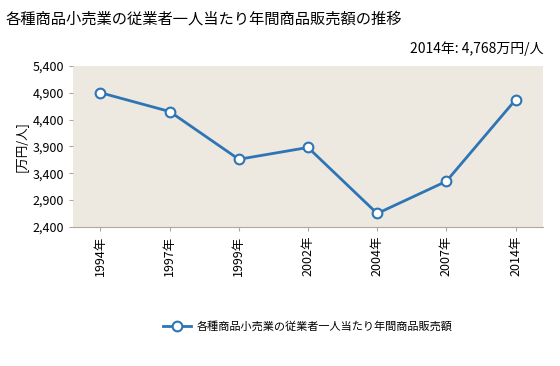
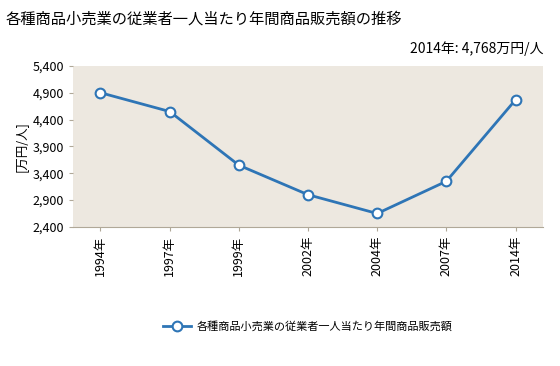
1999年: 3,660 -> 3,550
2002年: 3,880 -> 3,000
